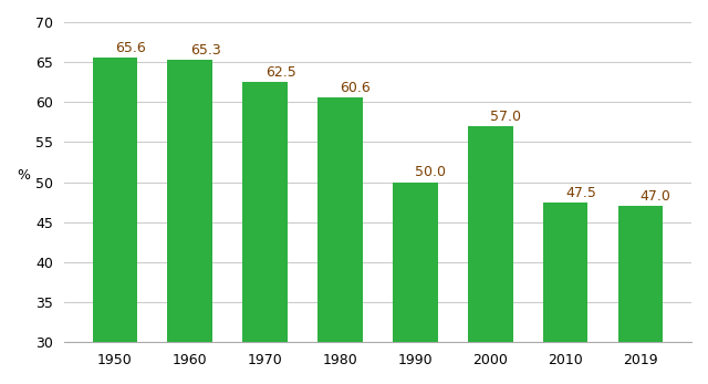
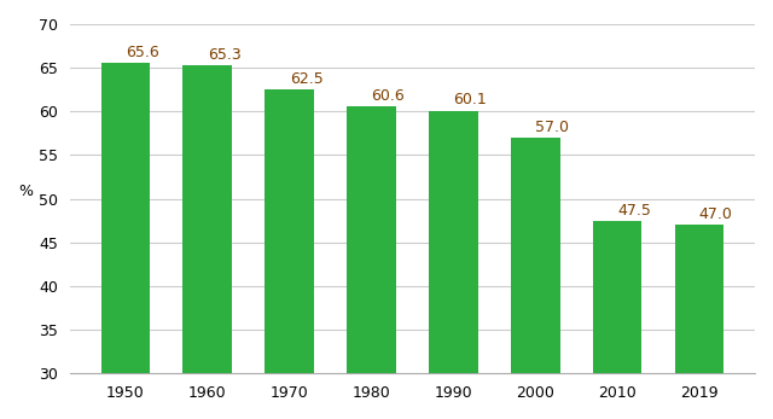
1990: 50.0 -> 60.1
